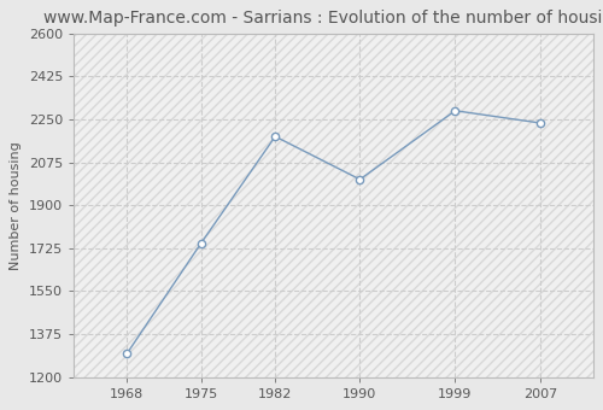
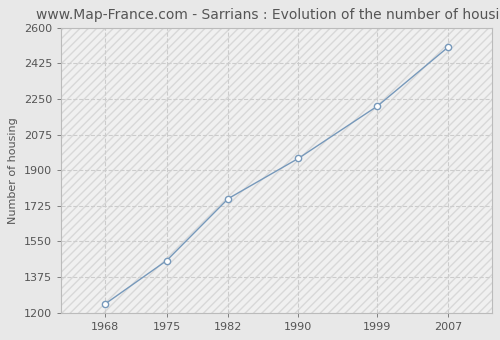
1968: 1295 -> 1243
1975: 1745 -> 1456
1982: 2180 -> 1760
1990: 2005 -> 1958
1999: 2285 -> 2215
2007: 2235 -> 2503
